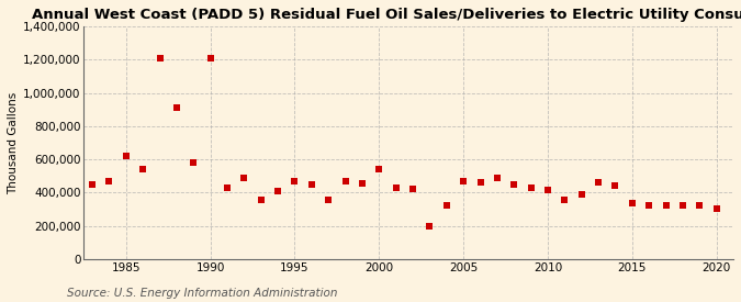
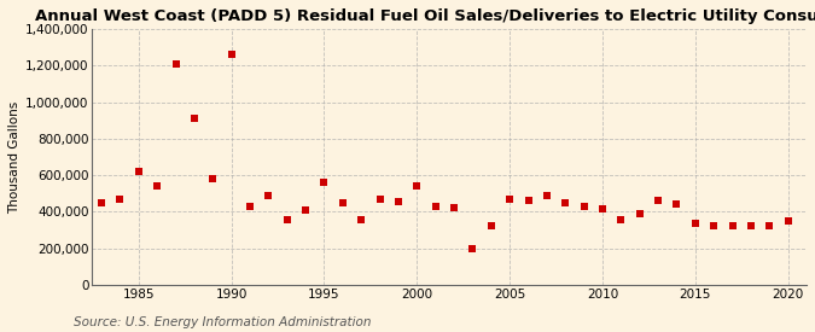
1990: 1,210,000 -> 1,260,000
1995: 470,000 -> 560,000
2020: 300,000 -> 350,000
